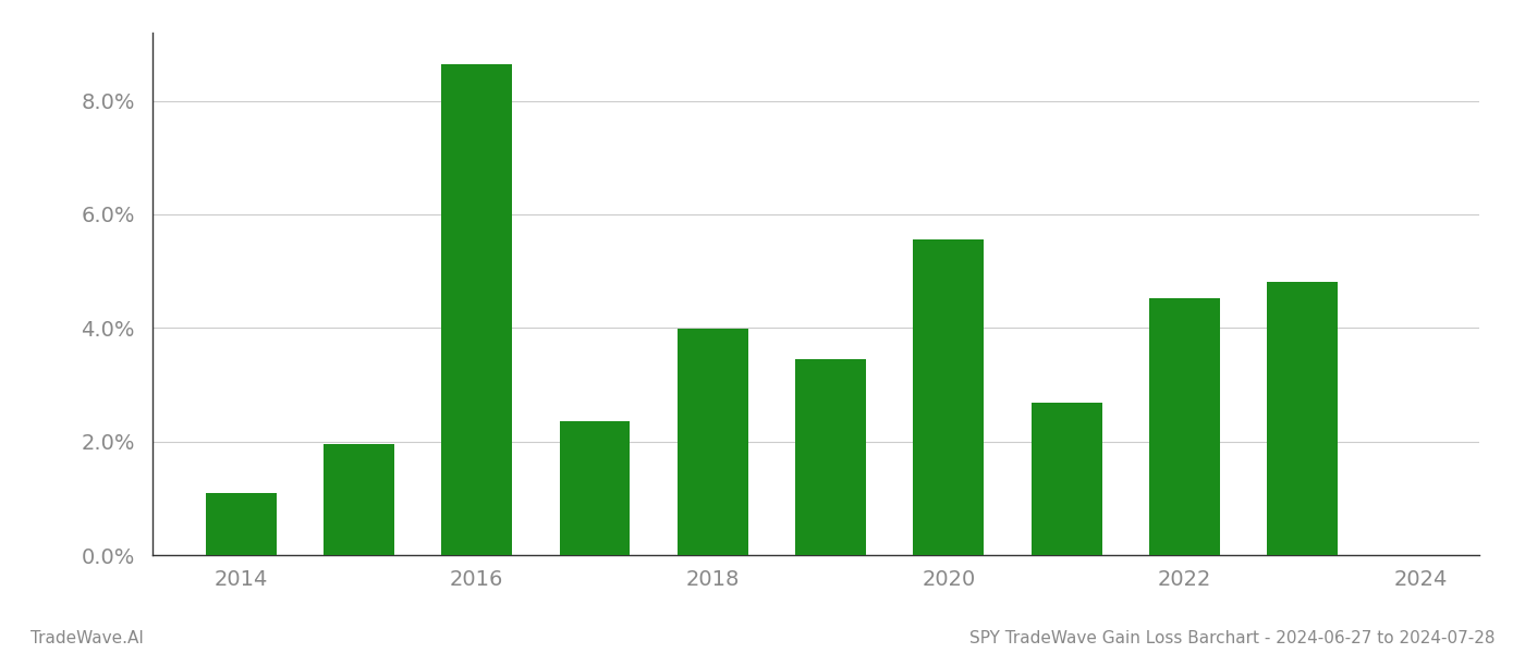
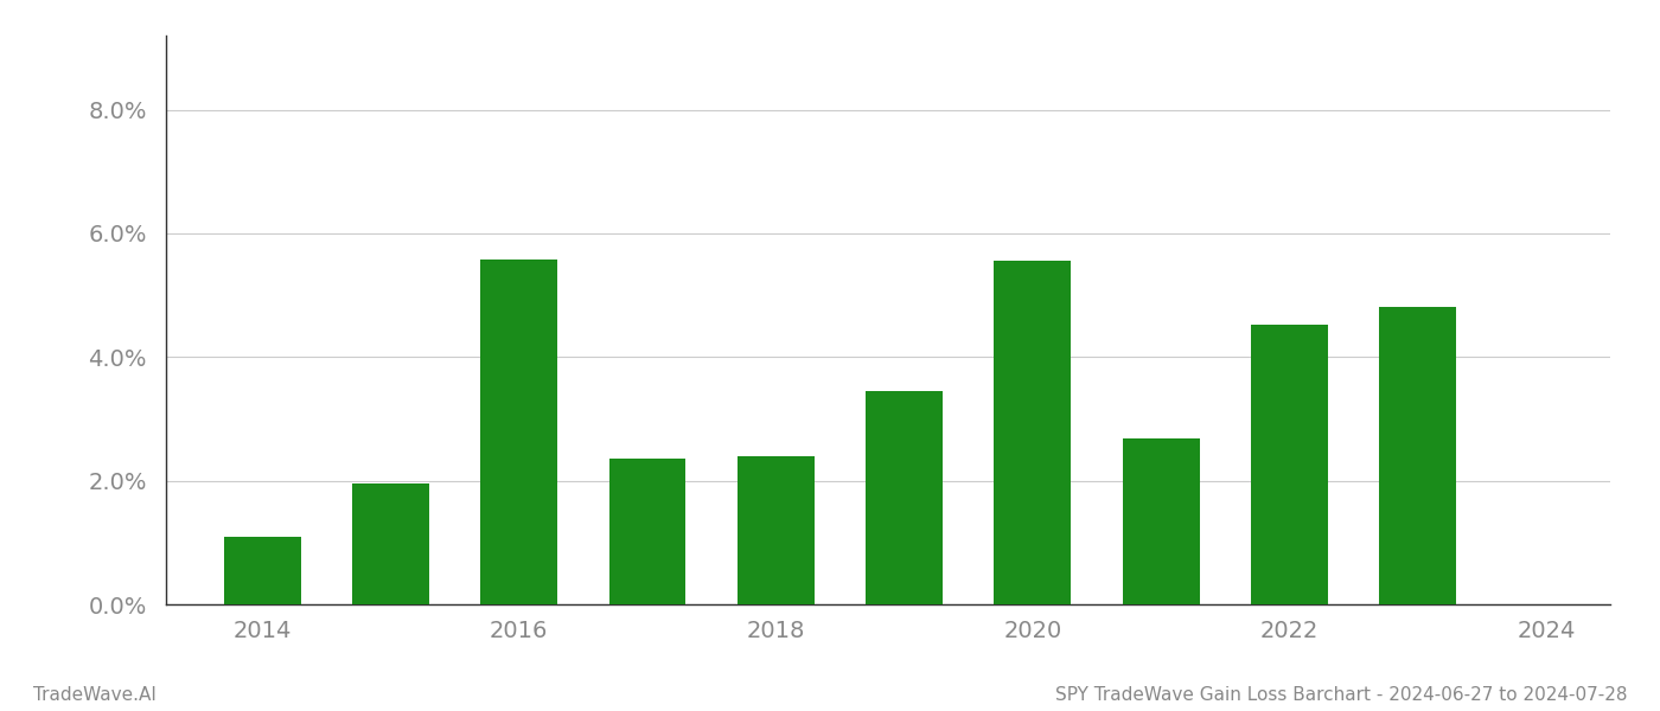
2016: 8.65% -> 5.58%
2018: 3.98% -> 2.40%
